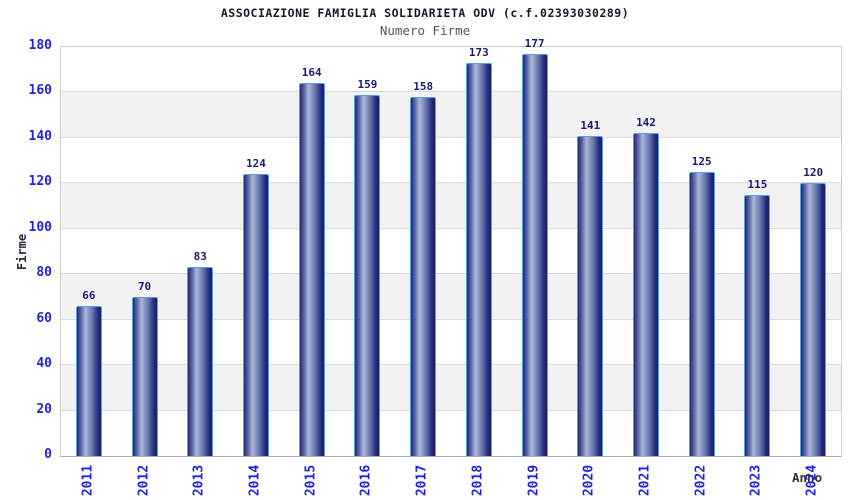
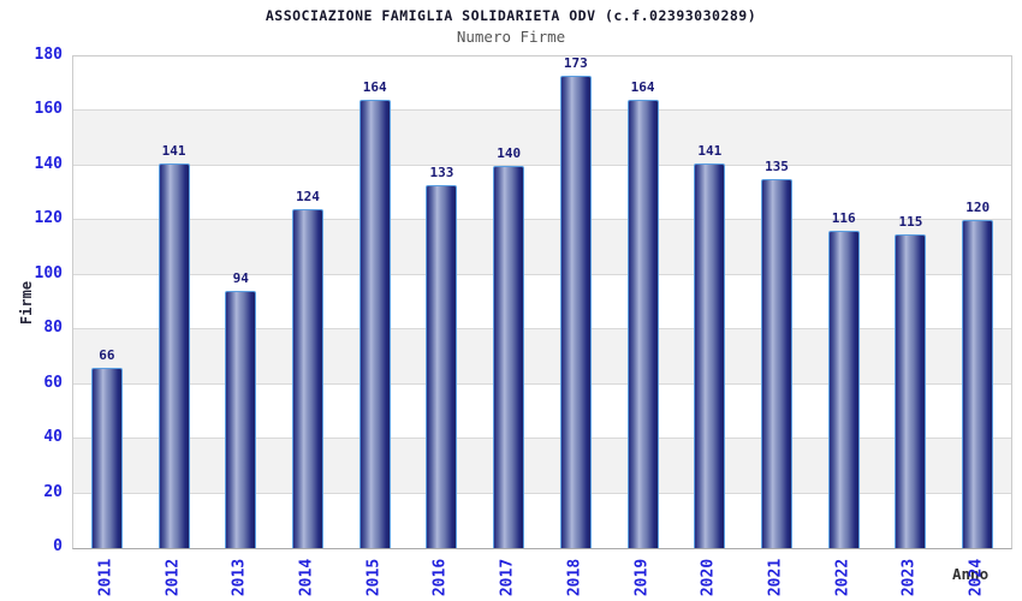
2012: 70 -> 141
2013: 83 -> 94
2016: 159 -> 133
2017: 158 -> 140
2019: 177 -> 164
2021: 142 -> 135
2022: 125 -> 116
